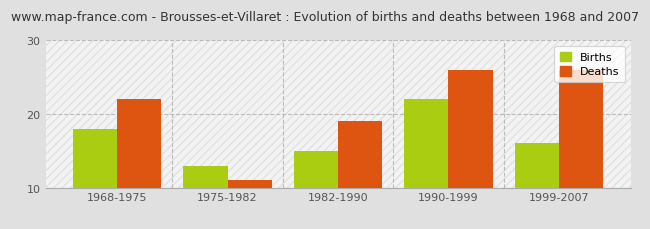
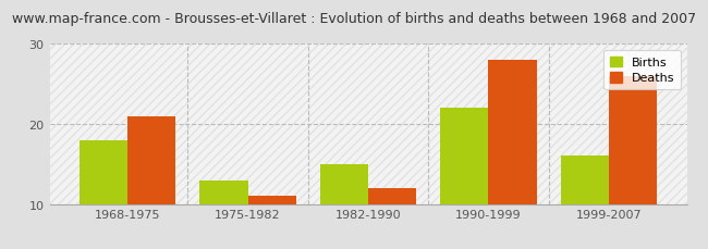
Deaths/1968-1975: 22 -> 21
Deaths/1982-1990: 19 -> 12
Deaths/1990-1999: 26 -> 28
